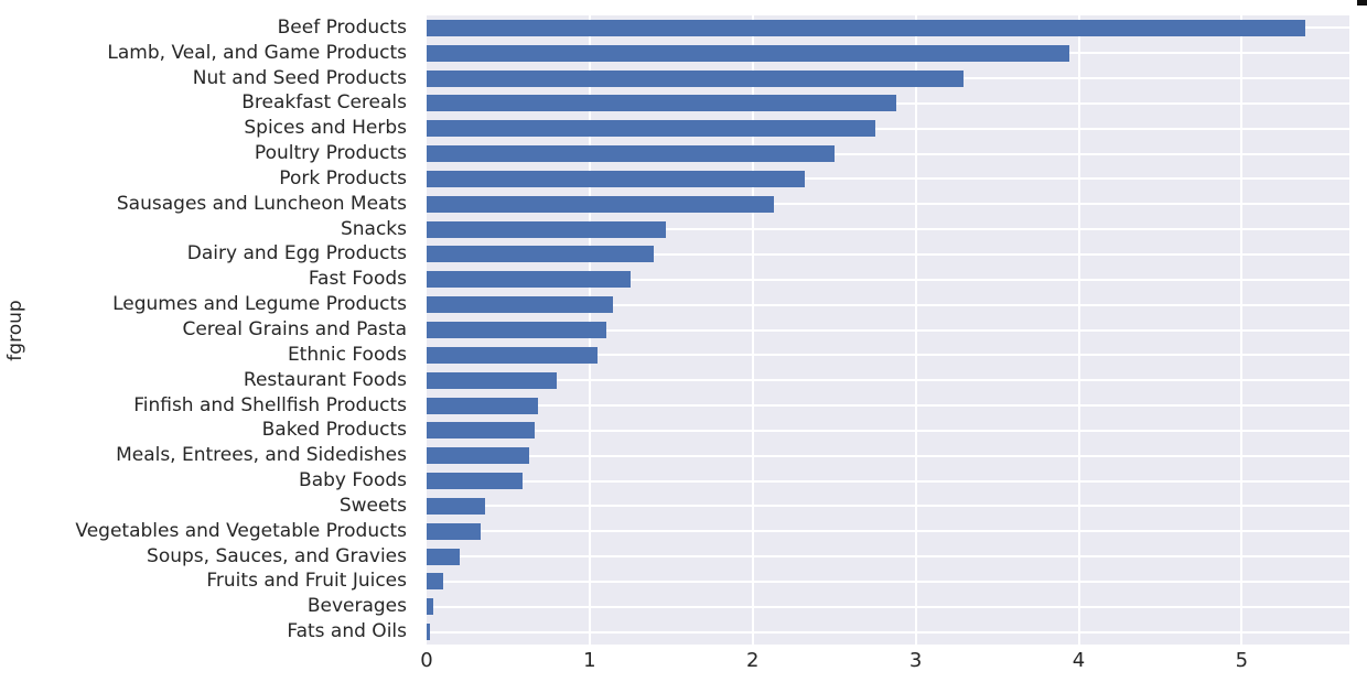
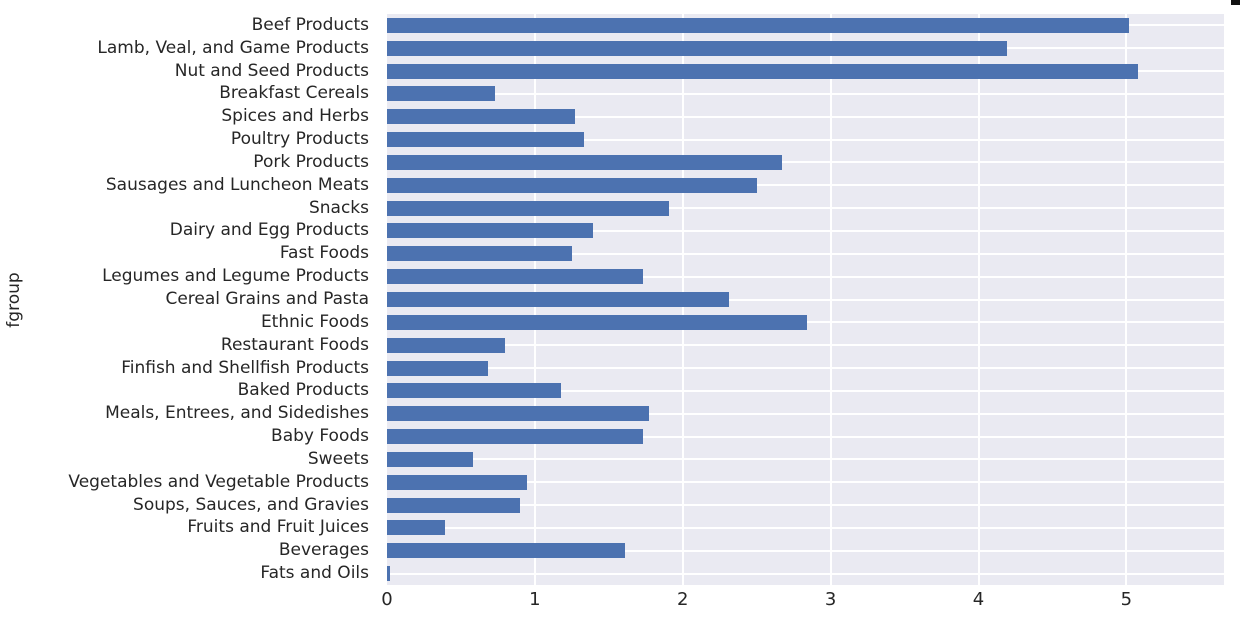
Beef Products: 5.39 -> 5.02
Lamb, Veal, and Game Products: 3.94 -> 4.19
Nut and Seed Products: 3.29 -> 5.08
Breakfast Cereals: 2.88 -> 0.73
Spices and Herbs: 2.75 -> 1.27
Poultry Products: 2.50 -> 1.33
Pork Products: 2.32 -> 2.67
Sausages and Luncheon Meats: 2.13 -> 2.50
Snacks: 1.47 -> 1.91
Legumes and Legume Products: 1.14 -> 1.73
Cereal Grains and Pasta: 1.10 -> 2.31
Ethnic Foods: 1.05 -> 2.84
Baked Products: 0.66 -> 1.18
Meals, Entrees, and Sidedishes: 0.63 -> 1.77
Baby Foods: 0.59 -> 1.73
Sweets: 0.36 -> 0.58
Vegetables and Vegetable Products: 0.33 -> 0.95
Soups, Sauces, and Gravies: 0.20 -> 0.90
Fruits and Fruit Juices: 0.10 -> 0.39
Beverages: 0.04 -> 1.61
